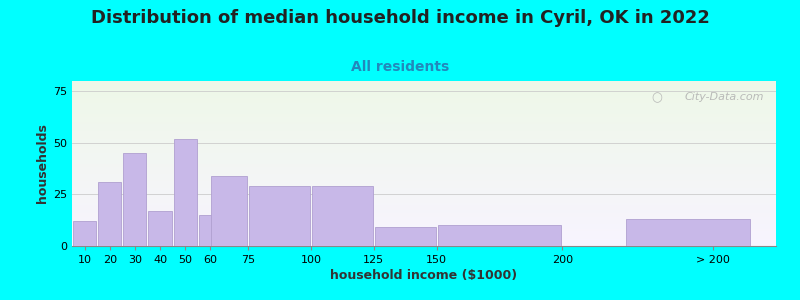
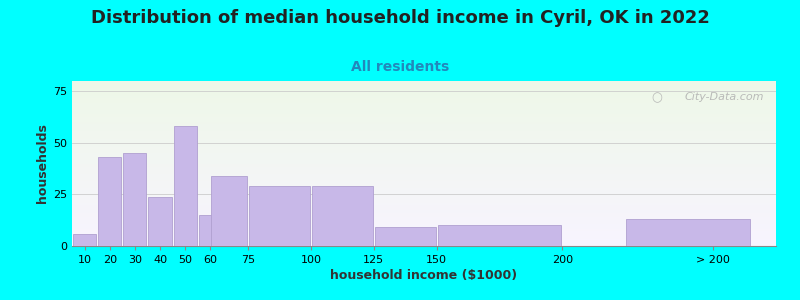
10: 12 -> 6
20: 31 -> 43
40: 17 -> 24
50: 52 -> 58
